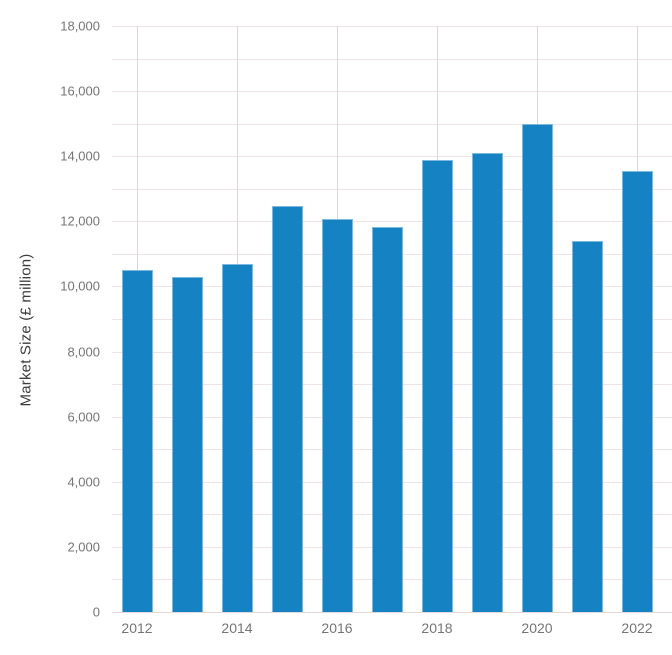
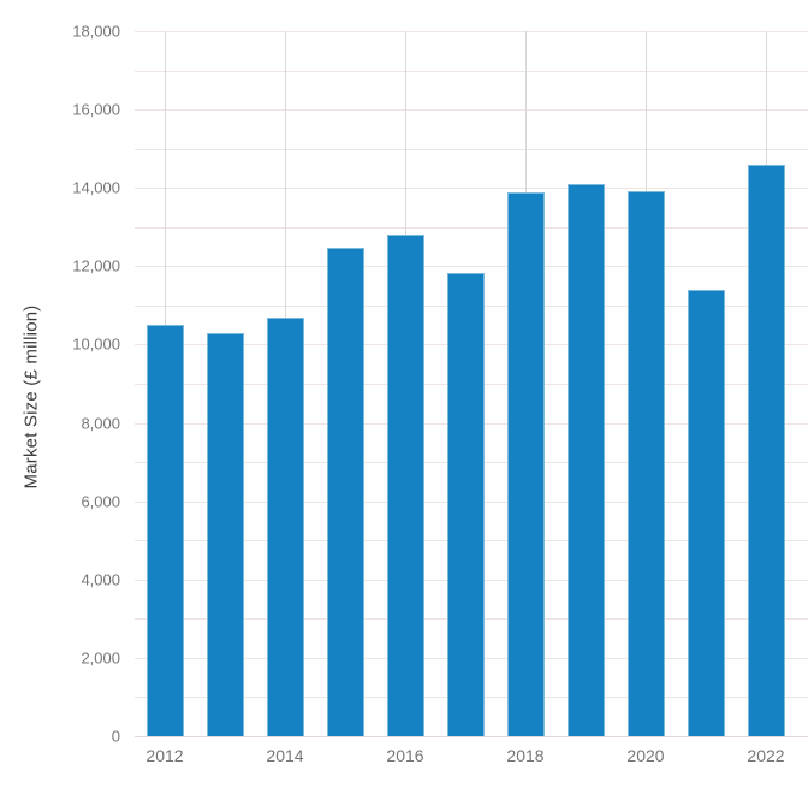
2016: 12100 -> 12800
2020: 15000 -> 13900
2022: 13500 -> 14600
